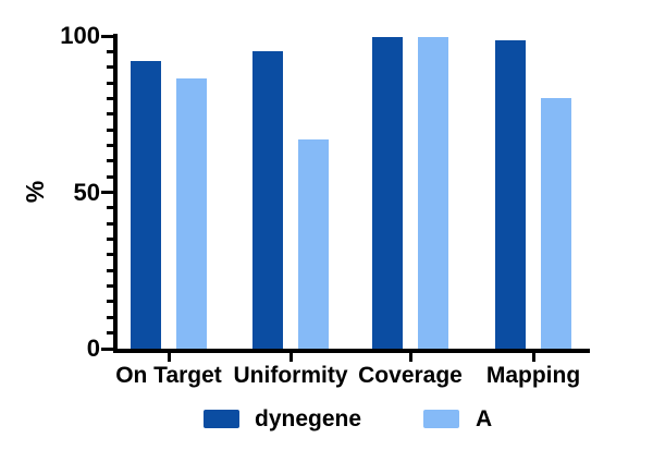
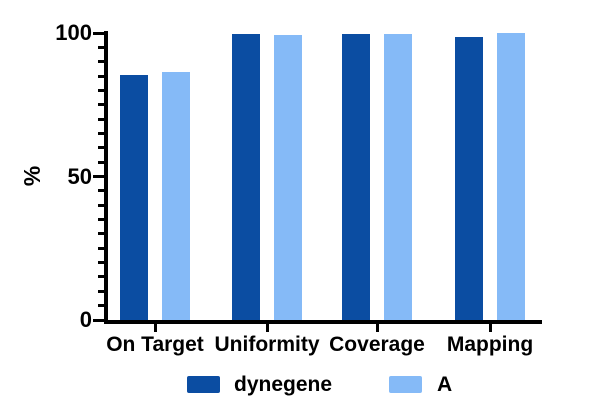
dynegene/On Target: 92 -> 86
dynegene/Uniformity: 95 -> 100
A/Uniformity: 67 -> 99
A/Mapping: 80 -> 100
